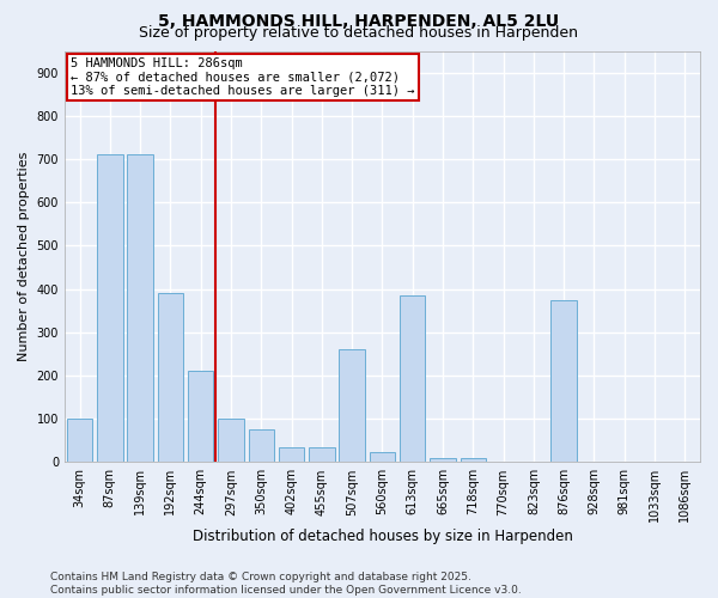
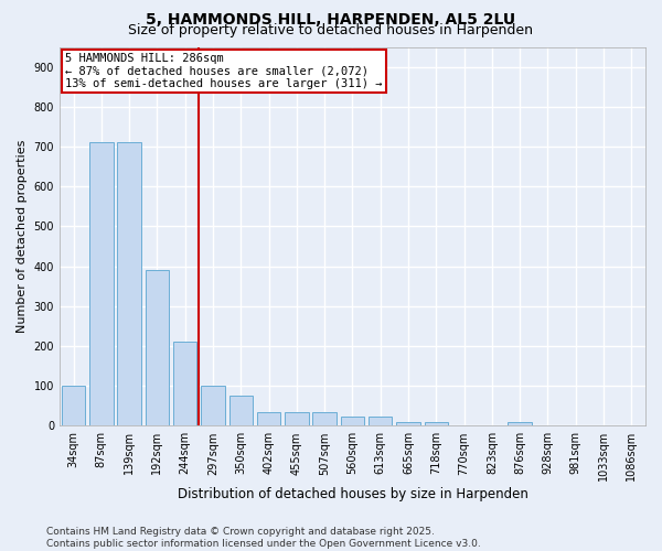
507sqm: 260 -> 33
613sqm: 385 -> 22
876sqm: 375 -> 8
